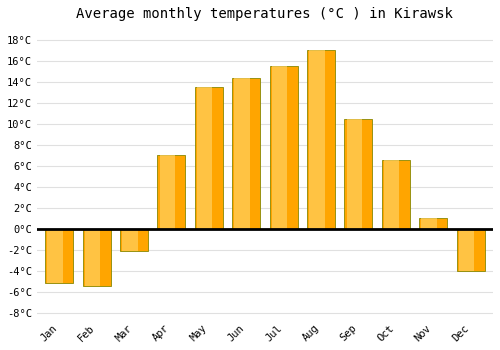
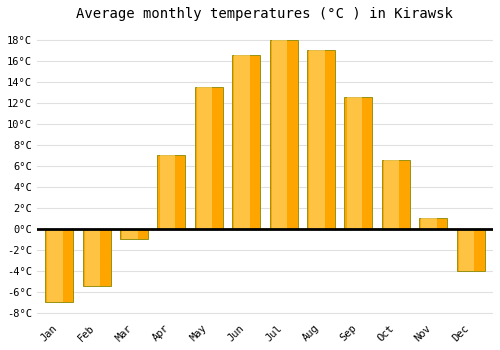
Jan: -5.2°C -> -7.0°C
Mar: -2.1°C -> -1.0°C
Jun: 14.3°C -> 16.5°C
Jul: 15.5°C -> 18.0°C
Sep: 10.4°C -> 12.5°C
